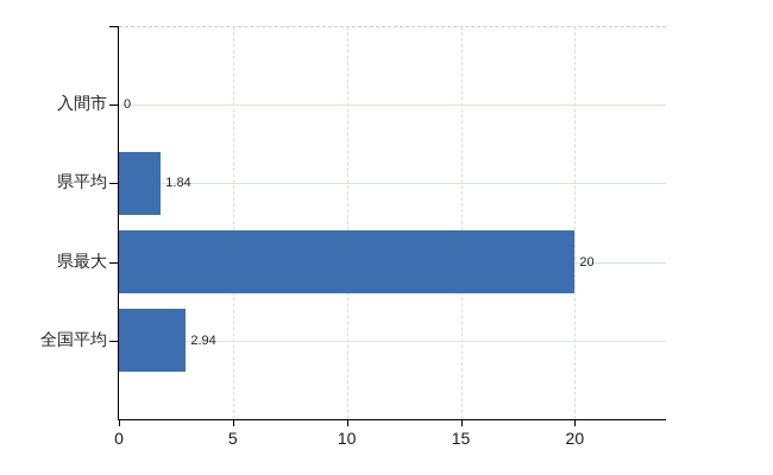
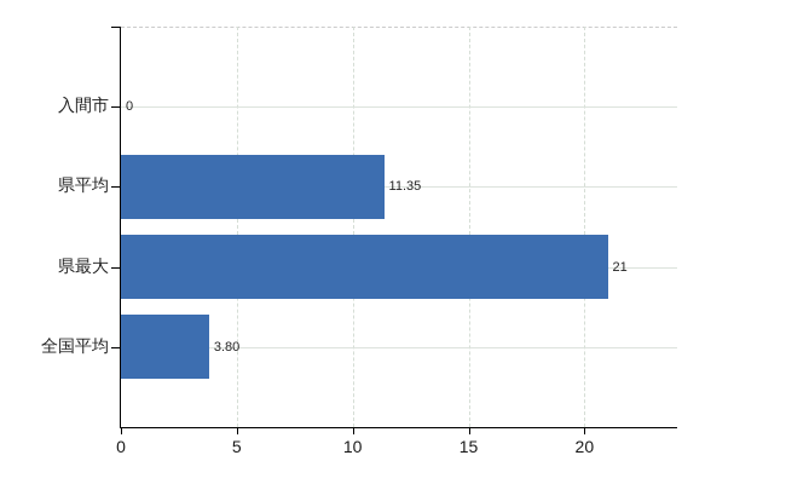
県平均: 1.84 -> 11.35
県最大: 20 -> 21
全国平均: 2.94 -> 3.80
